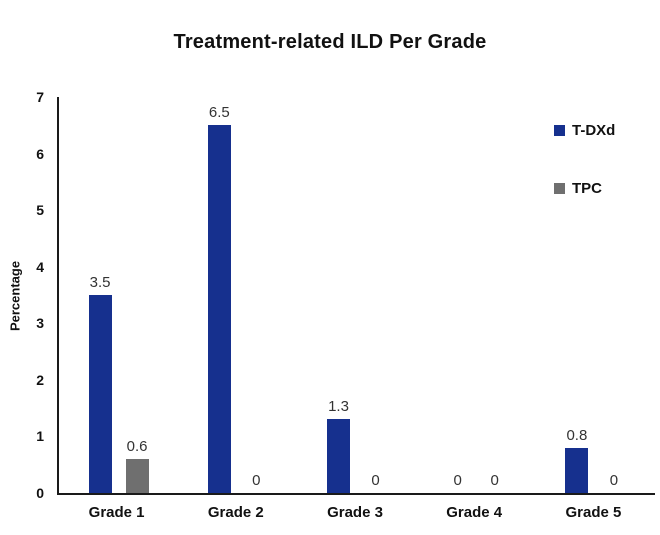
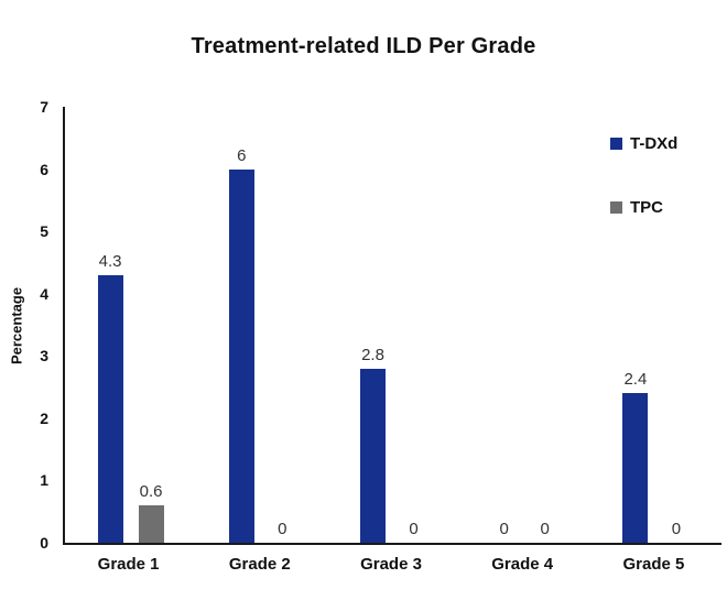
T-DXd/Grade 1: 3.5 -> 4.3
T-DXd/Grade 2: 6.5 -> 6
T-DXd/Grade 3: 1.3 -> 2.8
T-DXd/Grade 5: 0.8 -> 2.4
